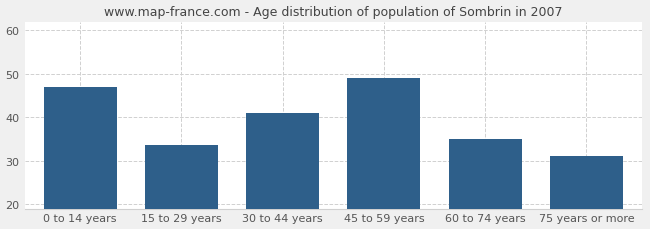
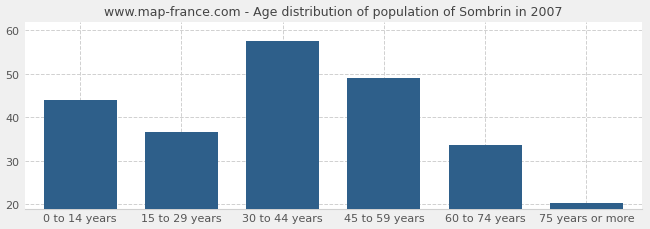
0 to 14 years: 47.0 -> 44.0
15 to 29 years: 33.5 -> 36.5
30 to 44 years: 41.0 -> 57.5
60 to 74 years: 35.0 -> 33.5
75 years or more: 31.0 -> 20.3
